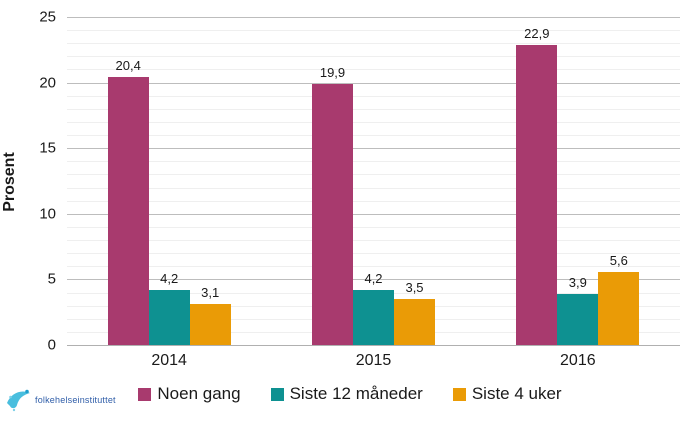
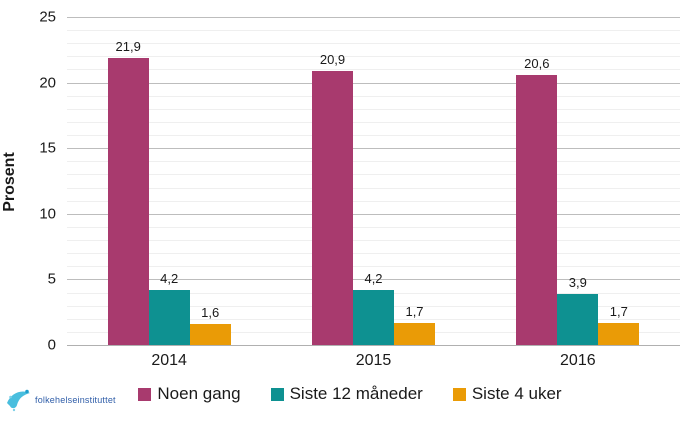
Noen gang/2014: 20,4 -> 21,9
Siste 4 uker/2014: 3,1 -> 1,6
Noen gang/2015: 19,9 -> 20,9
Siste 4 uker/2015: 3,5 -> 1,7
Noen gang/2016: 22,9 -> 20,6
Siste 4 uker/2016: 5,6 -> 1,7
